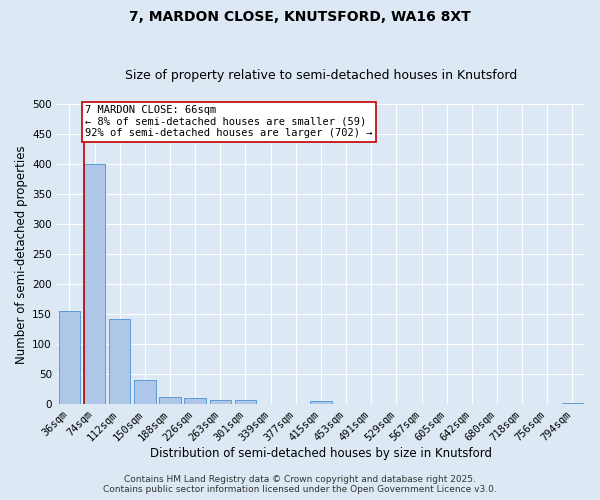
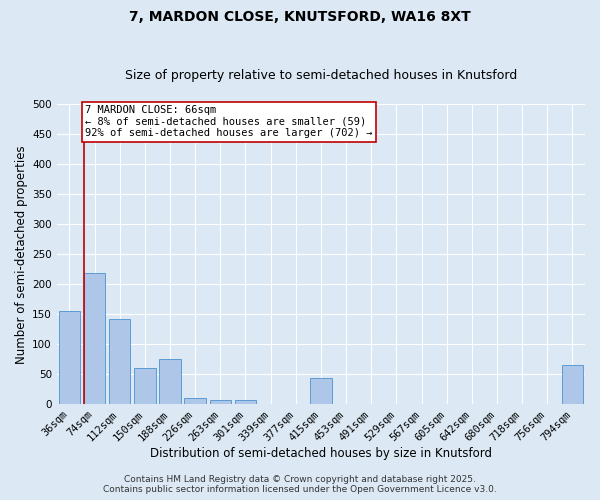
74sqm: 400 -> 218
150sqm: 40 -> 60
188sqm: 12 -> 76
415sqm: 6 -> 44
794sqm: 3 -> 66
